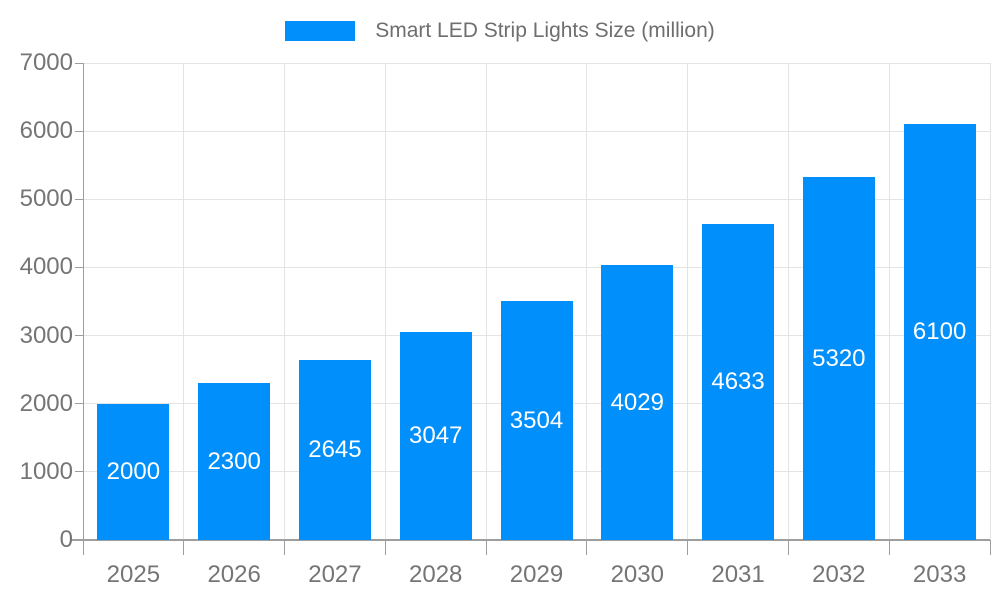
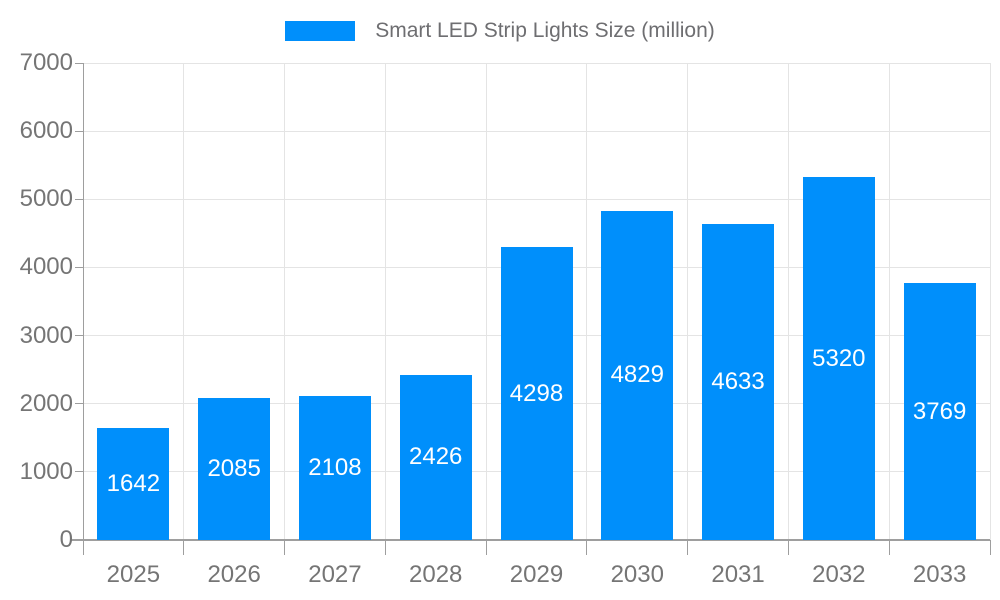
2025: 2000 -> 1642
2026: 2300 -> 2085
2027: 2645 -> 2108
2028: 3047 -> 2426
2029: 3504 -> 4298
2030: 4029 -> 4829
2033: 6100 -> 3769
